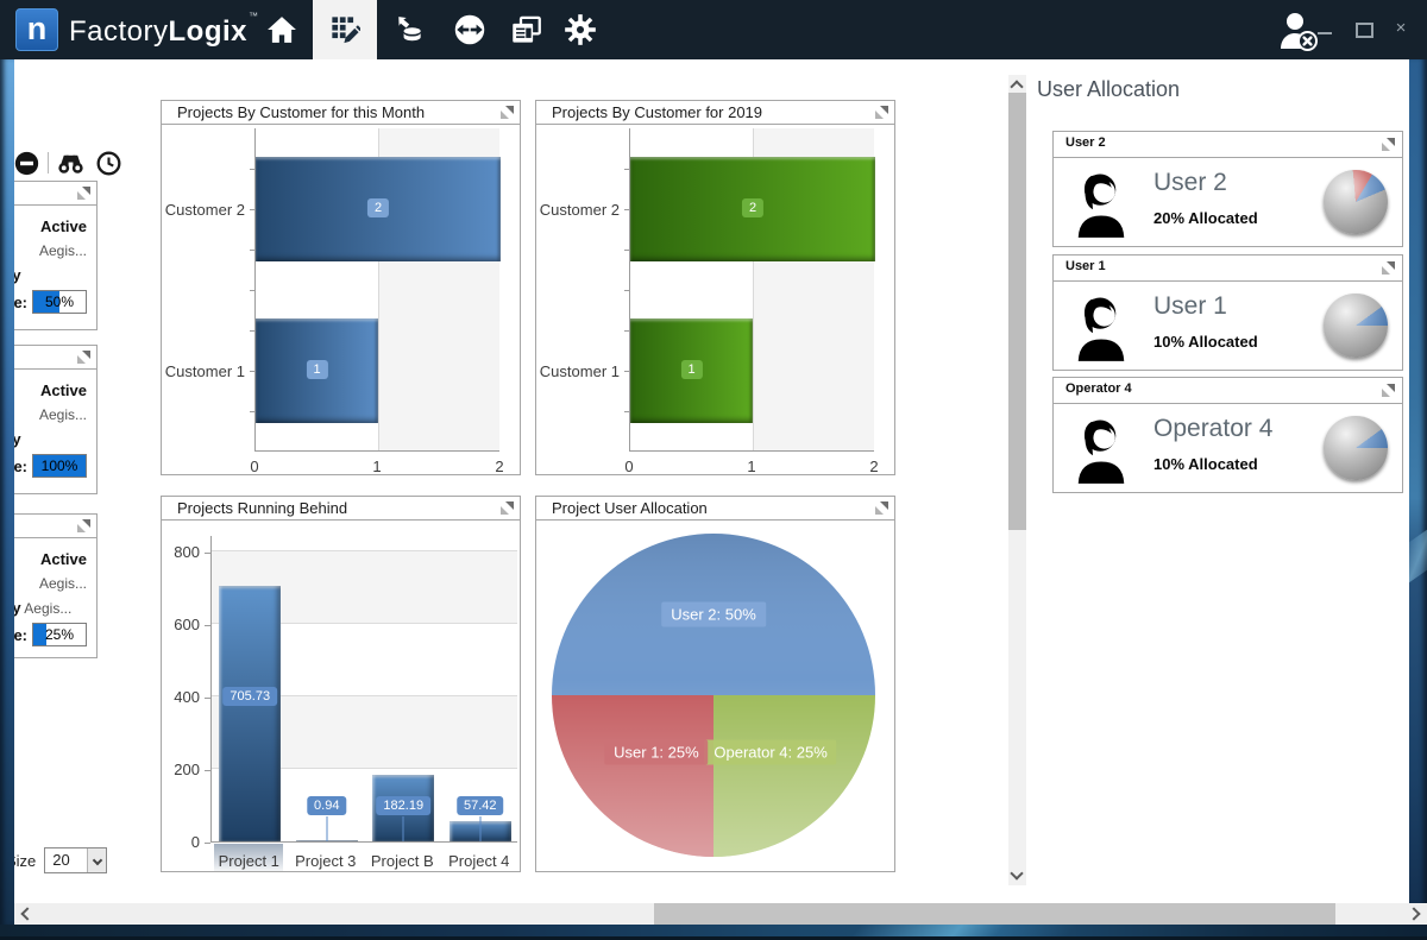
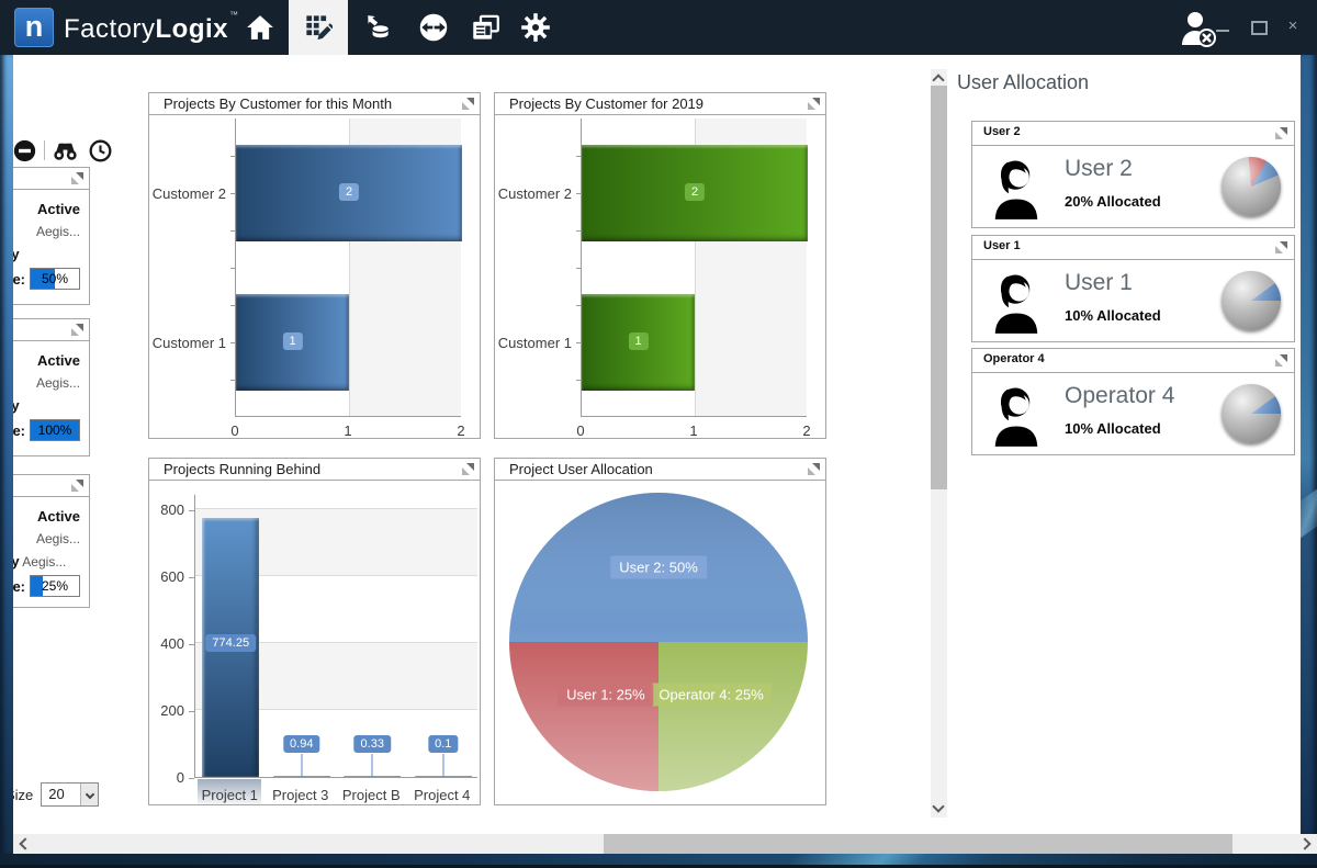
Projects Running Behind/Project 1: 705.73 -> 774.25
Projects Running Behind/Project B: 182.19 -> 0.33
Projects Running Behind/Project 4: 57.42 -> 0.1
